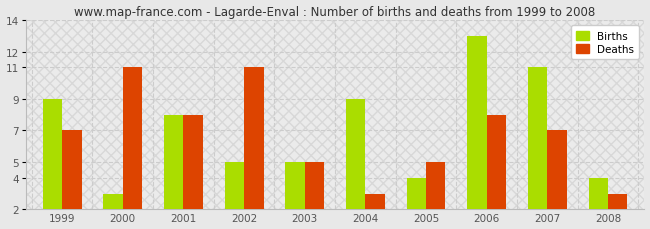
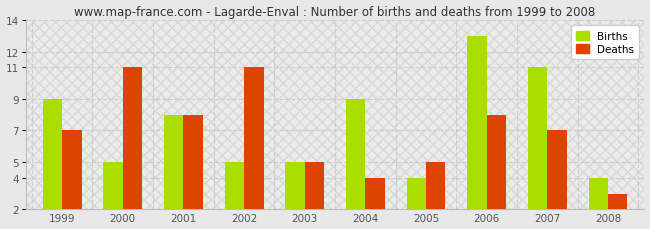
Births/2000: 3 -> 5
Deaths/2004: 3 -> 4
